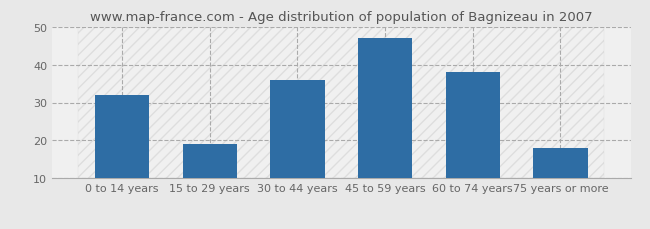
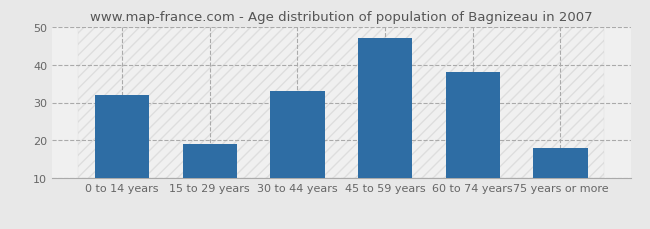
30 to 44 years: 36 -> 33
